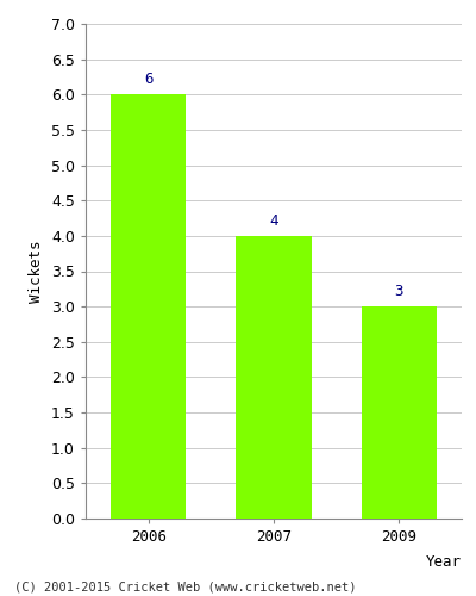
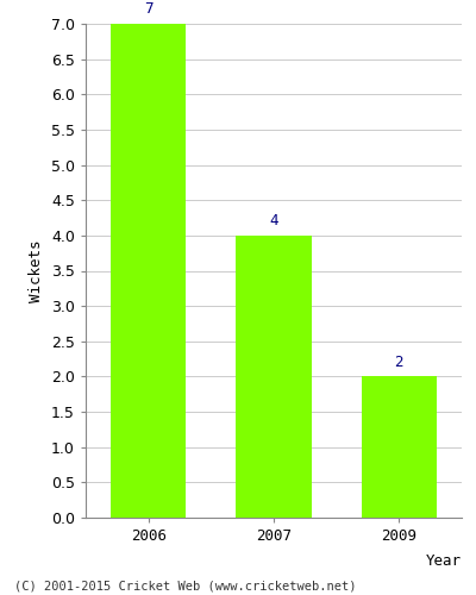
2006: 6 -> 7
2009: 3 -> 2
